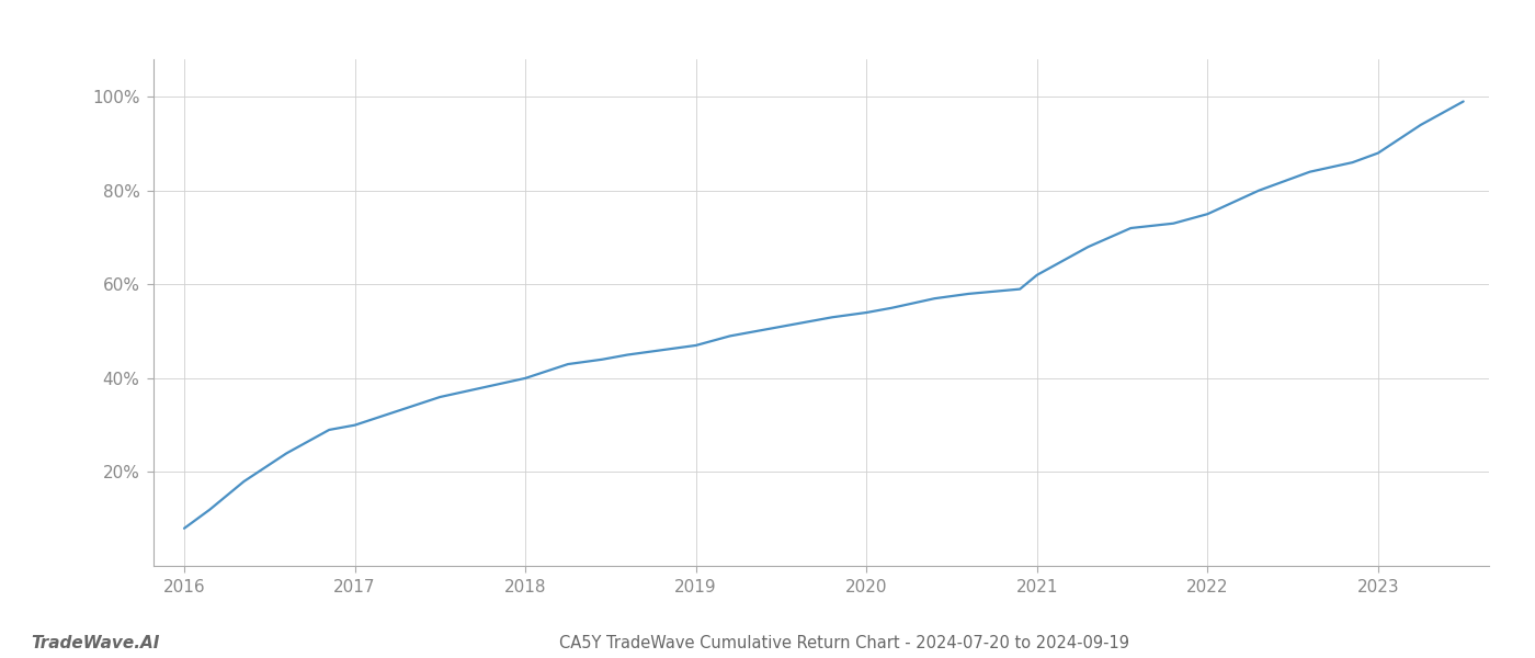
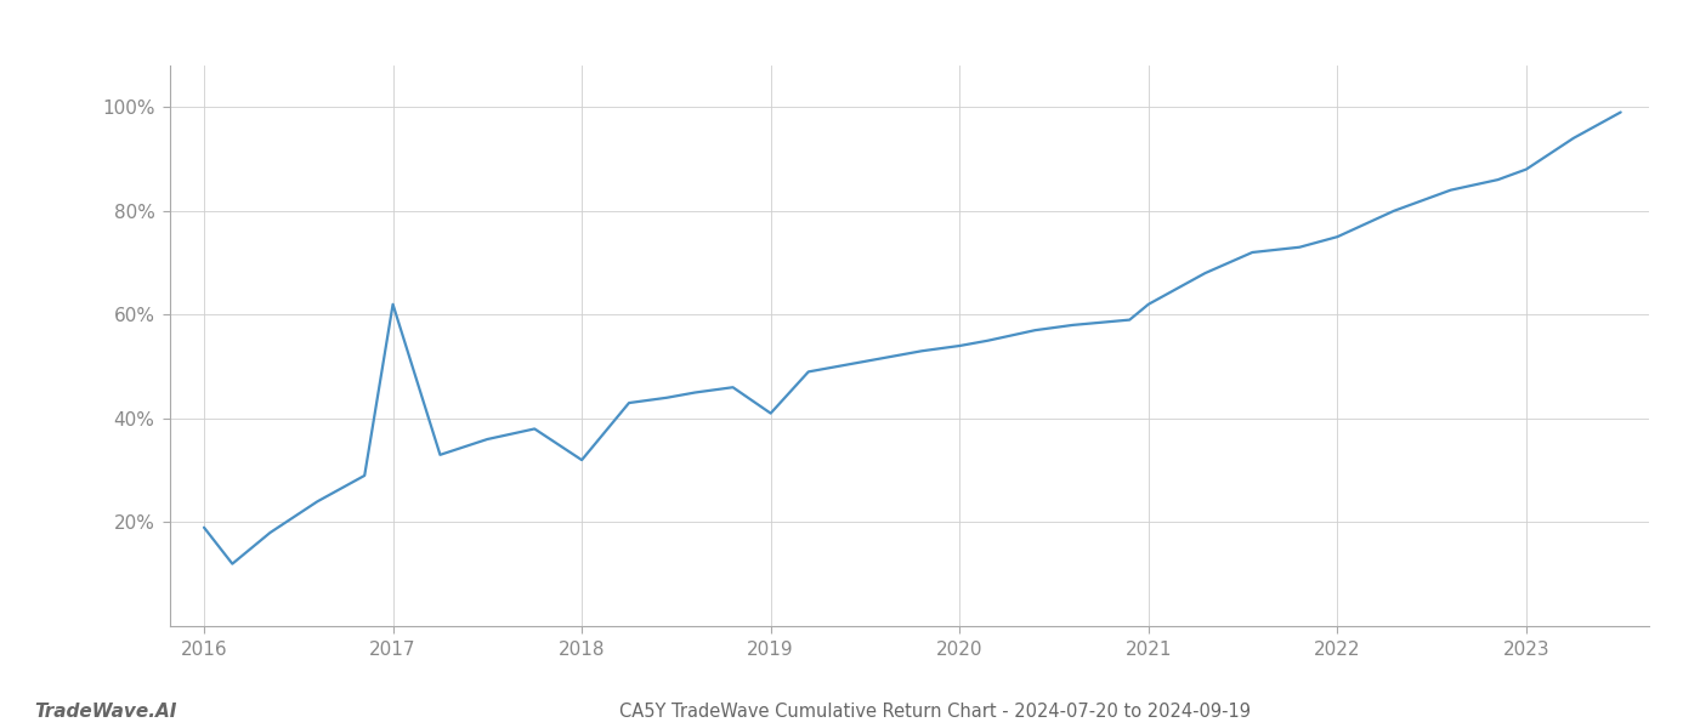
2016: 8% -> 19%
2017: 30% -> 62%
2018: 40% -> 32%
2019: 47% -> 41%
